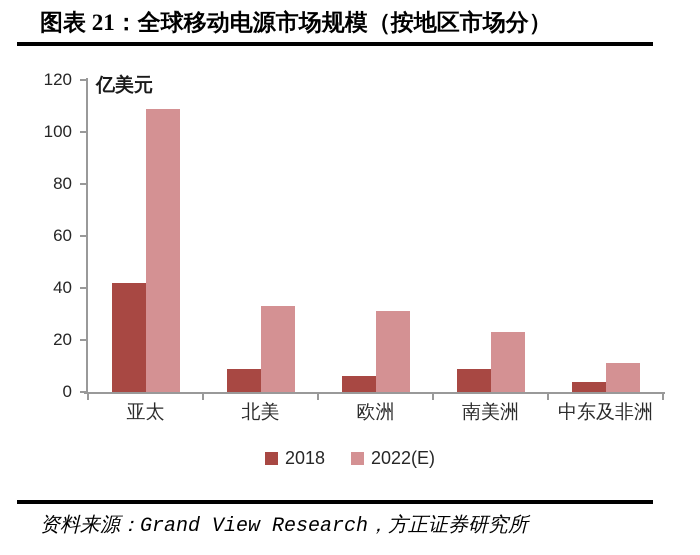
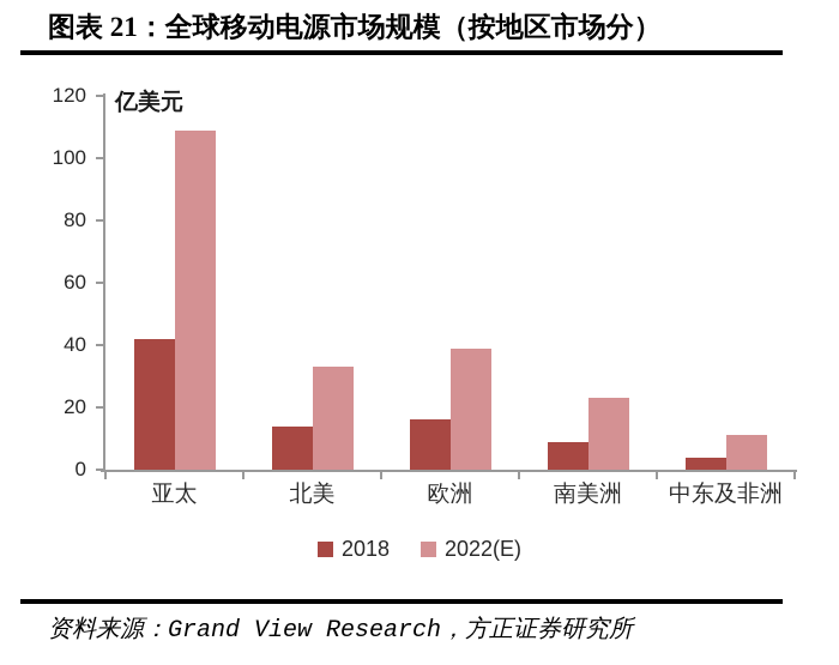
2018/北美: 9 -> 14
2018/欧洲: 6 -> 16
2022(E)/欧洲: 31 -> 39
